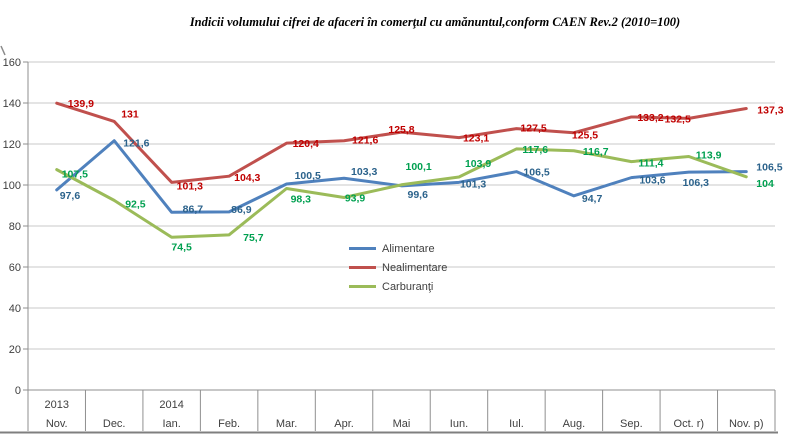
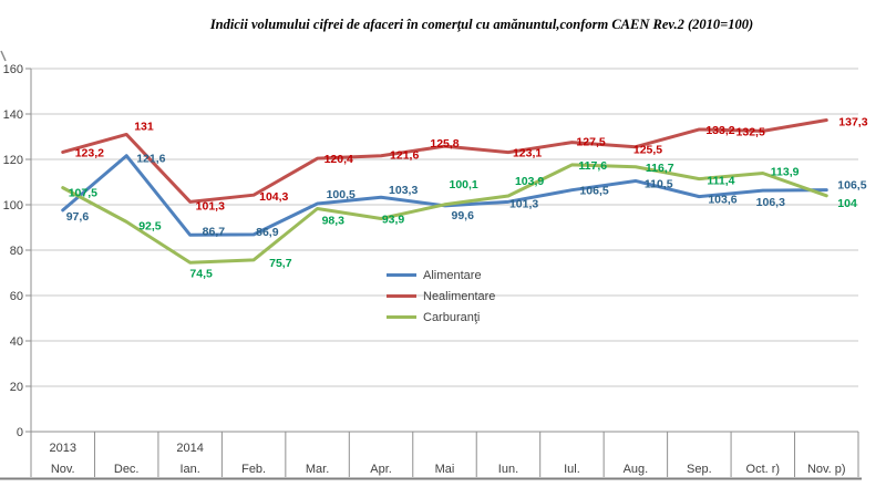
Nealimentare/Nov.: 139,9 -> 123,2
Alimentare/Aug.: 94,7 -> 110,5
